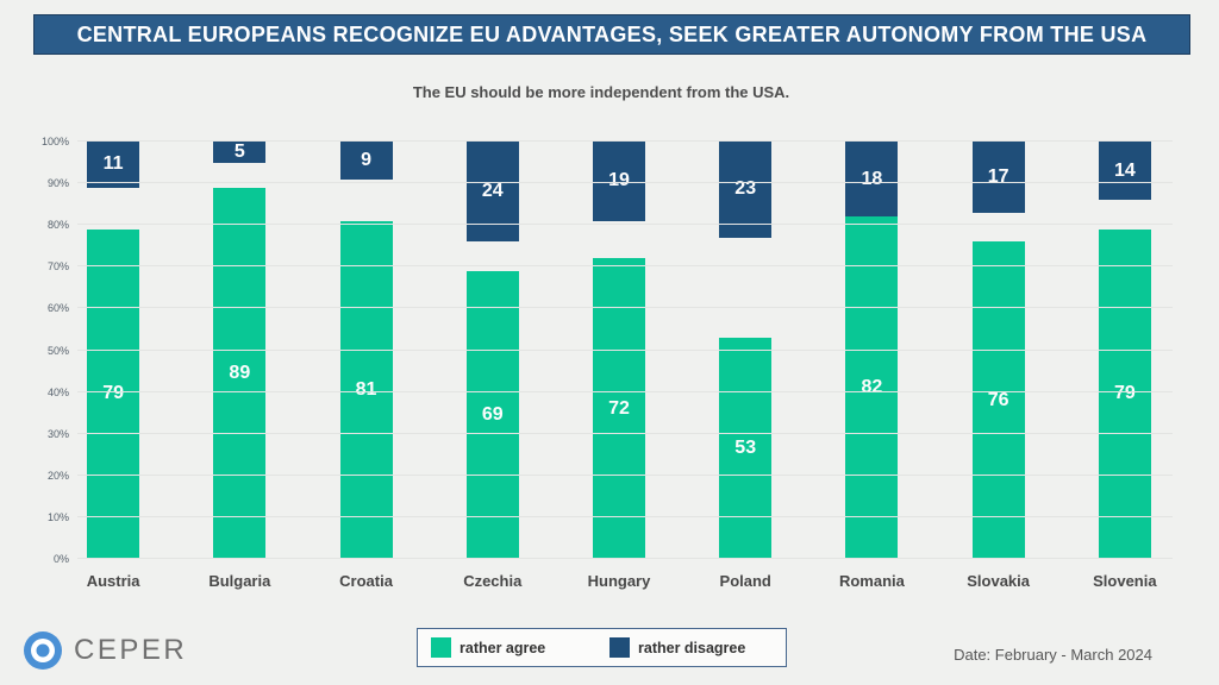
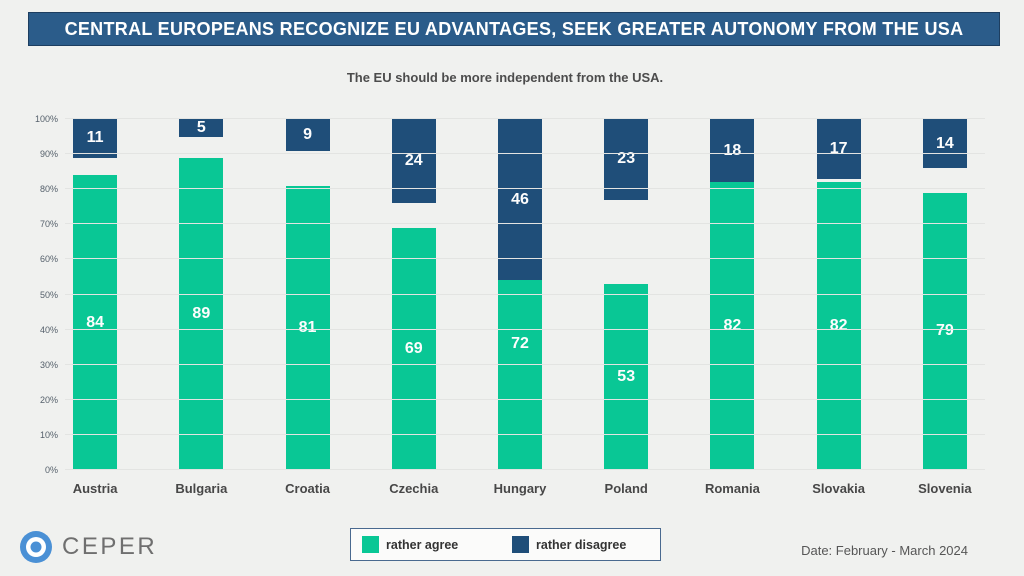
rather agree/Austria: 79 -> 84
rather disagree/Hungary: 19 -> 46
rather agree/Slovakia: 76 -> 82
